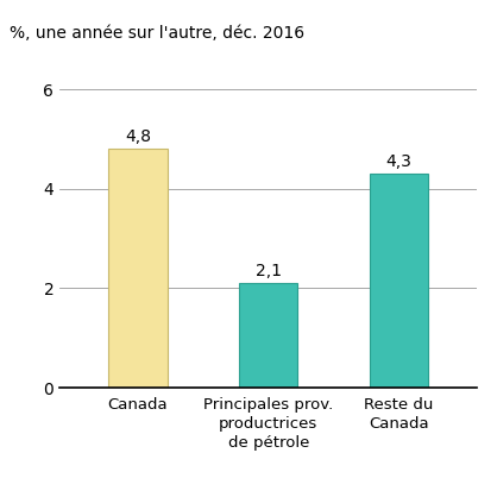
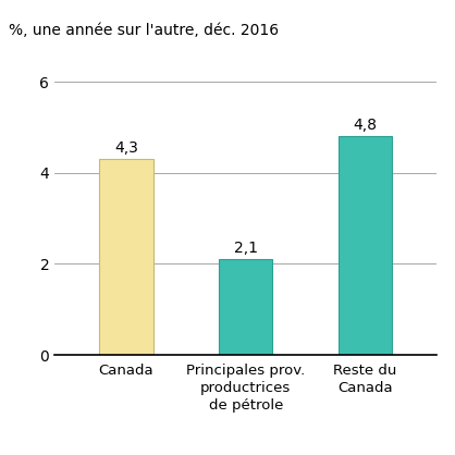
Canada: 4,8 -> 4,3
Reste du Canada: 4,3 -> 4,8
